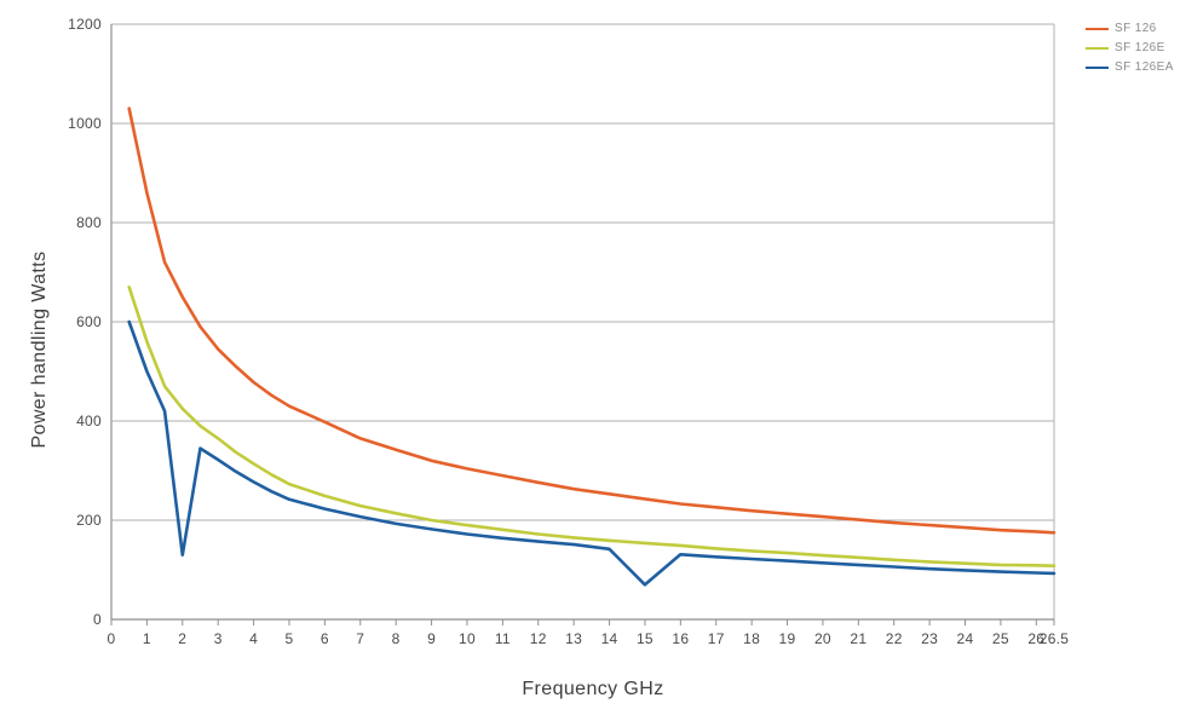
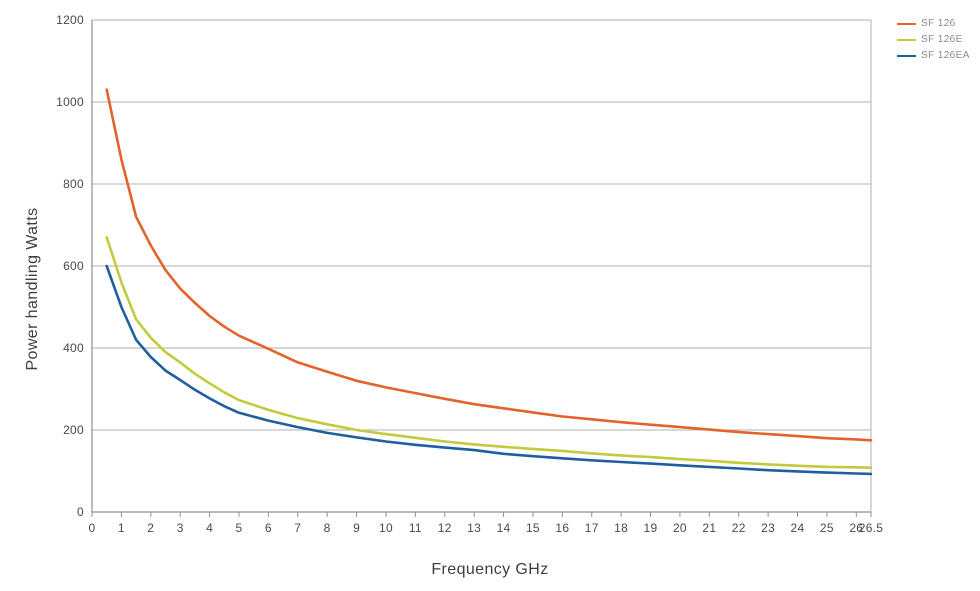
SF 126EA/2: 130 -> 380
SF 126EA/15: 70 -> 140
